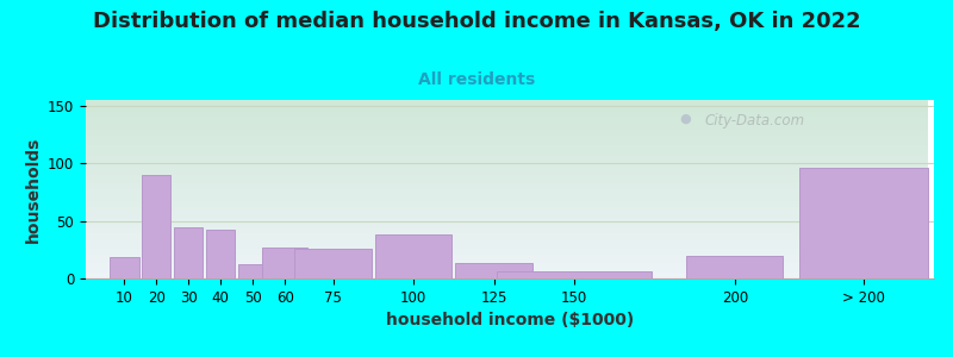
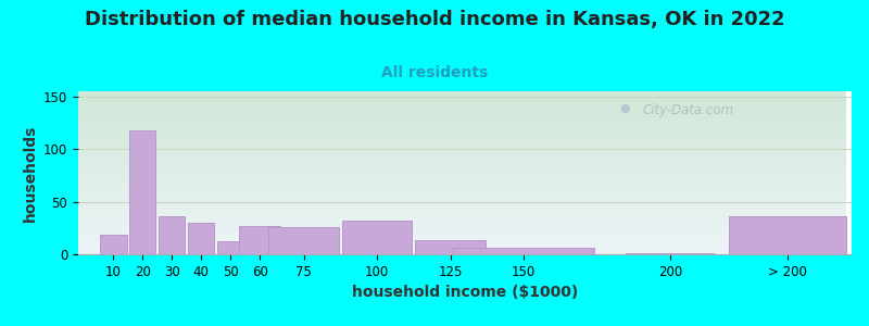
20: 90 -> 118
30: 44 -> 36
40: 42 -> 30
100: 38 -> 32
200: 20 -> 1
> 200: 96 -> 36
